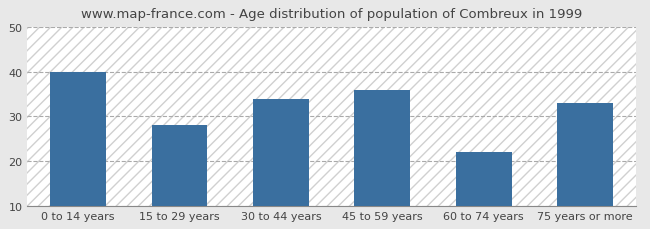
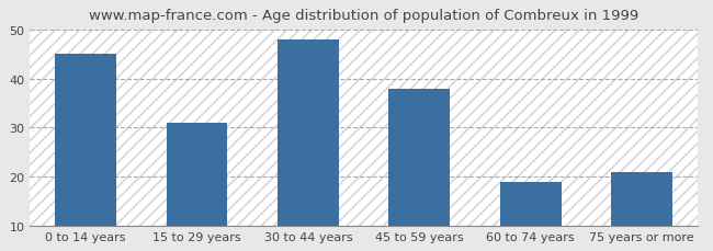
0 to 14 years: 40 -> 45
15 to 29 years: 28 -> 31
30 to 44 years: 34 -> 48
45 to 59 years: 36 -> 38
60 to 74 years: 22 -> 19
75 years or more: 33 -> 21
